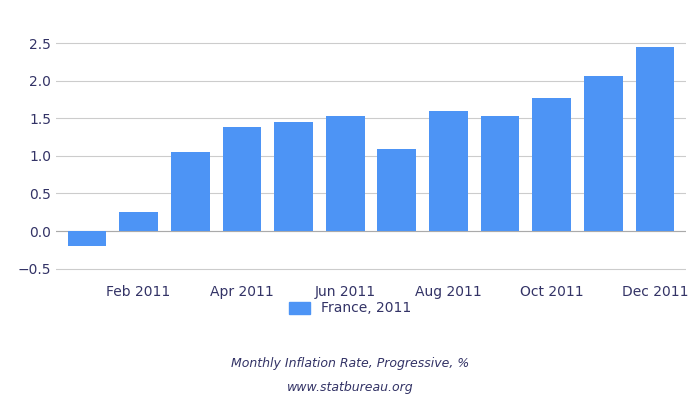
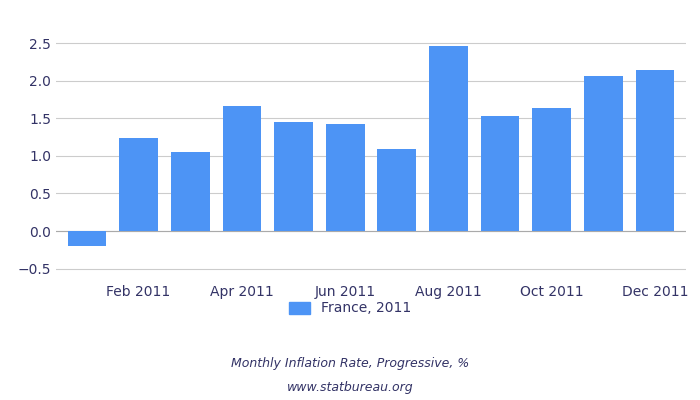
Feb 2011: 0.25 -> 1.24
Apr 2011: 1.38 -> 1.66
Jun 2011: 1.53 -> 1.42
Aug 2011: 1.60 -> 2.46
Oct 2011: 1.77 -> 1.64
Dec 2011: 2.45 -> 2.14
